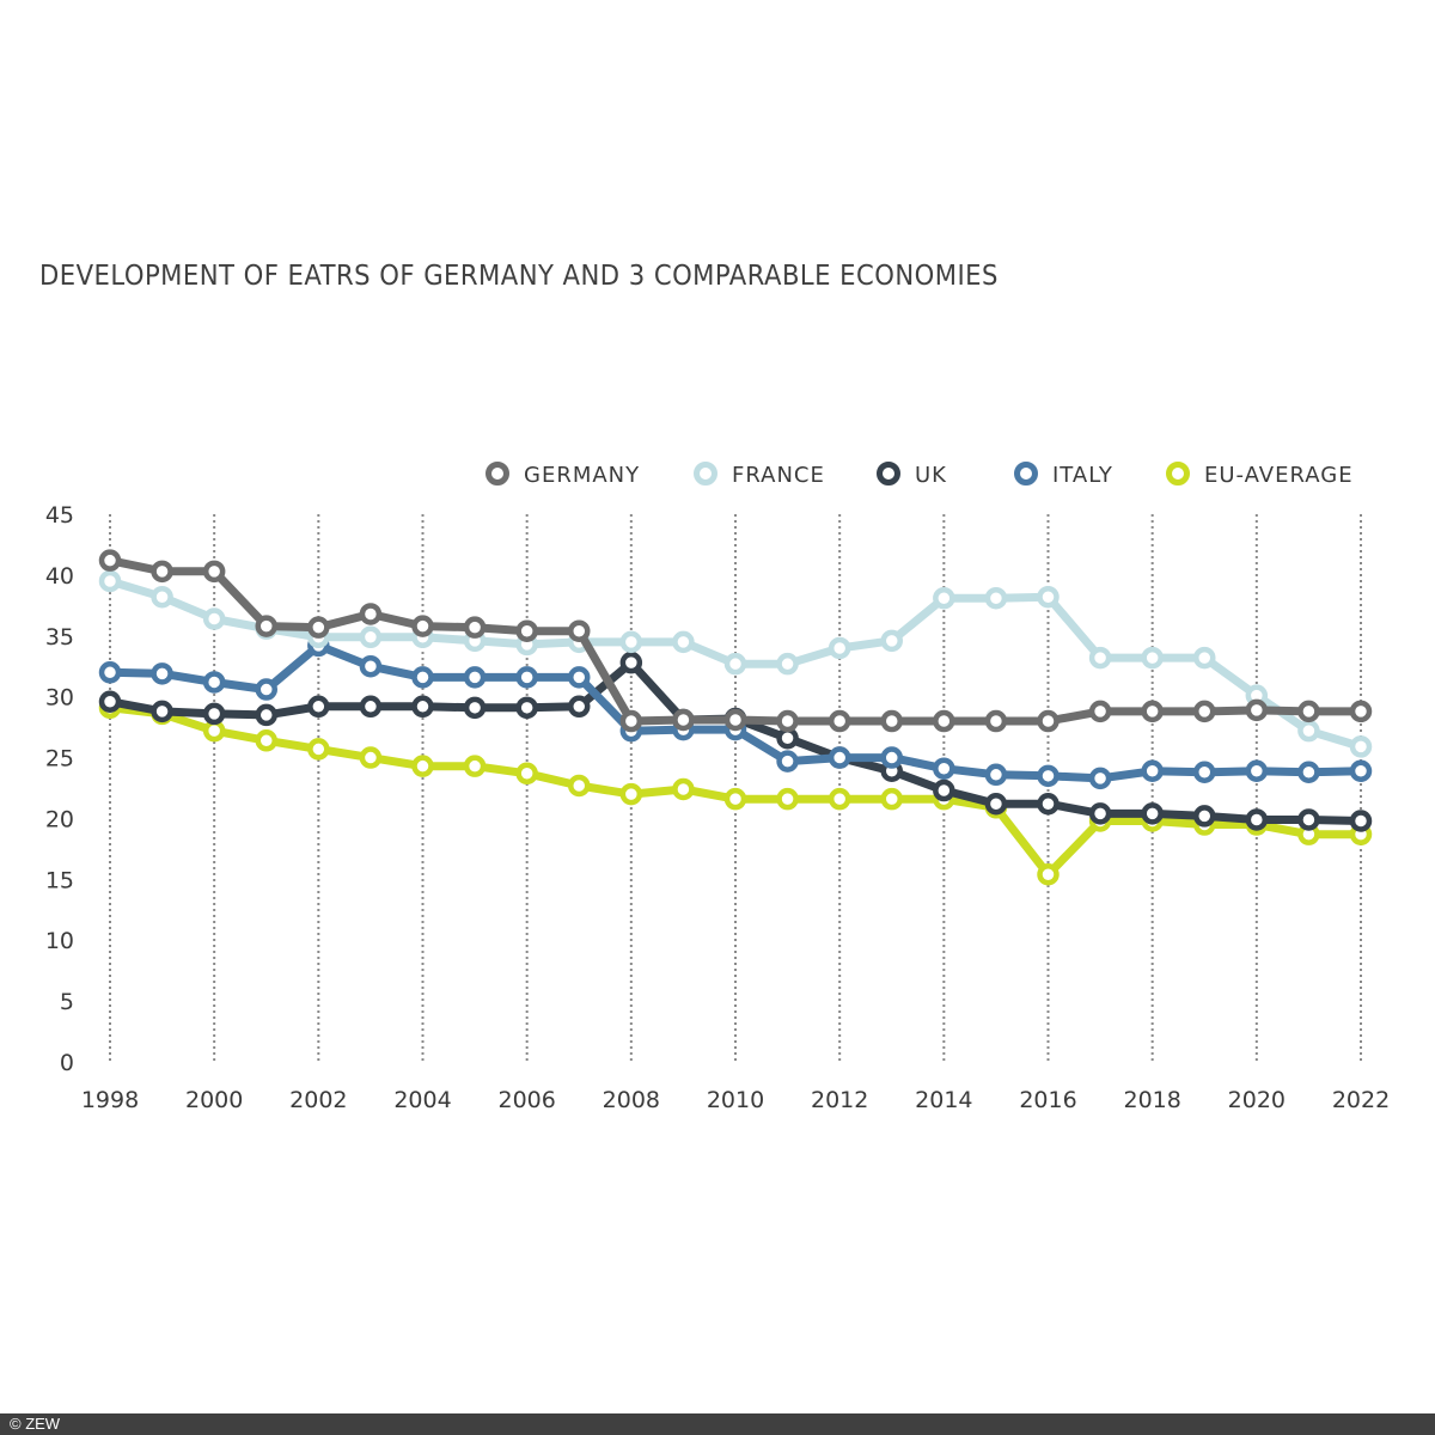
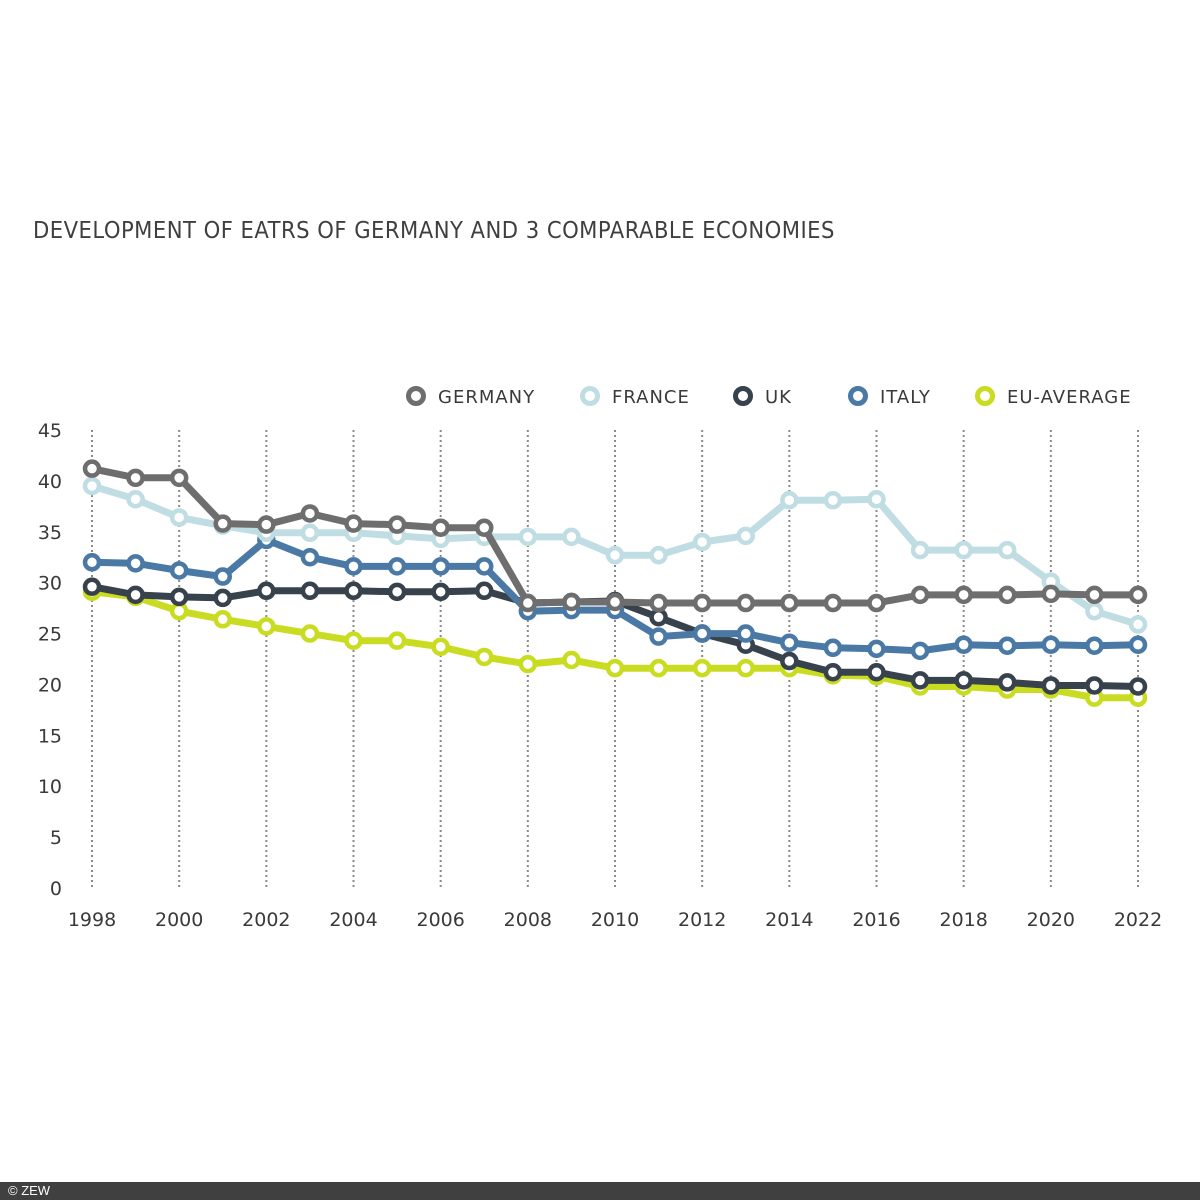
UK/2008: 32.8 -> 28.0
EU-AVERAGE/2016: 15.4 -> 20.8
